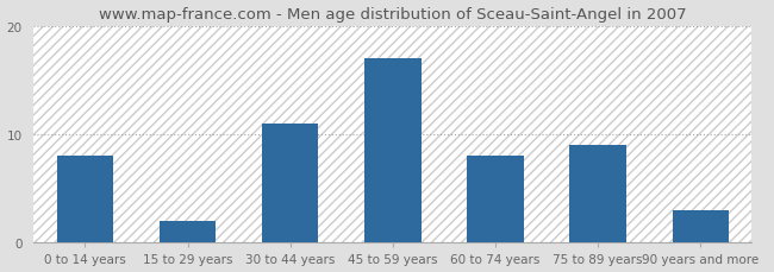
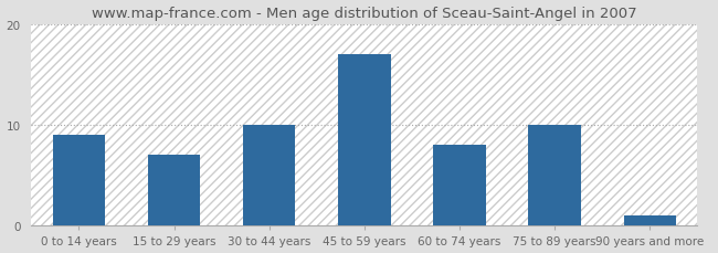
0 to 14 years: 8 -> 9
15 to 29 years: 2 -> 7
30 to 44 years: 11 -> 10
75 to 89 years: 9 -> 10
90 years and more: 3 -> 1
